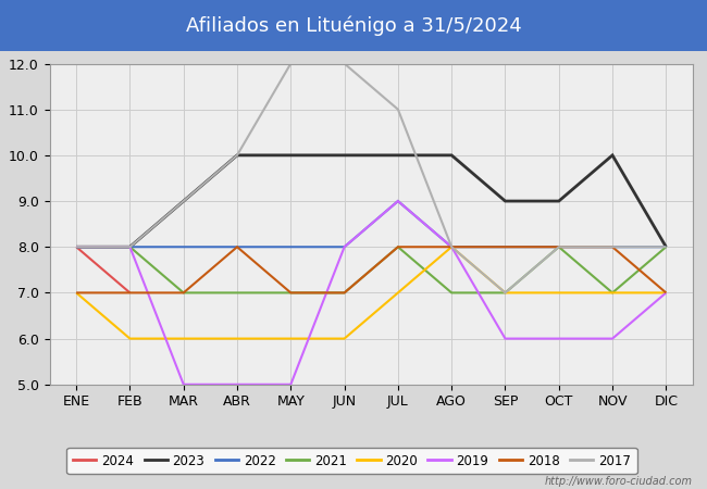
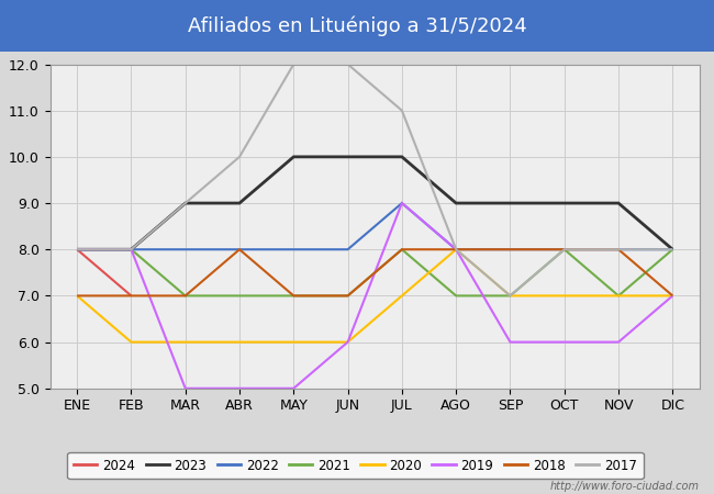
2023/ABR: 10 -> 9
2019/JUN: 8 -> 6
2023/AGO: 10 -> 9
2023/NOV: 10 -> 9
